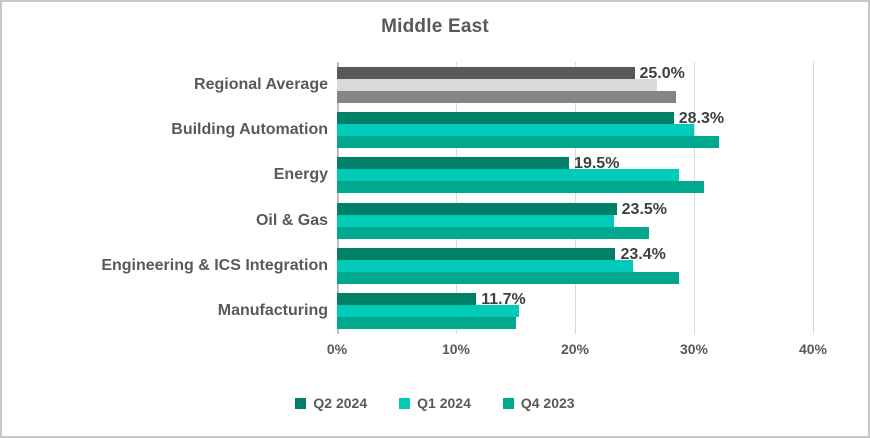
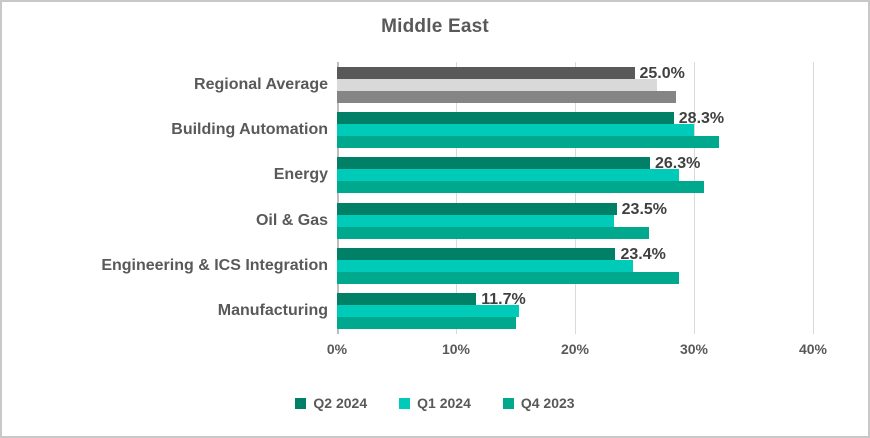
Q2 2024/Energy: 19.5% -> 26.3%
